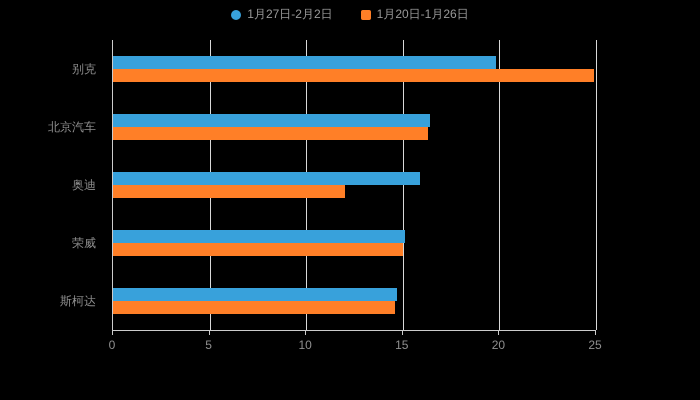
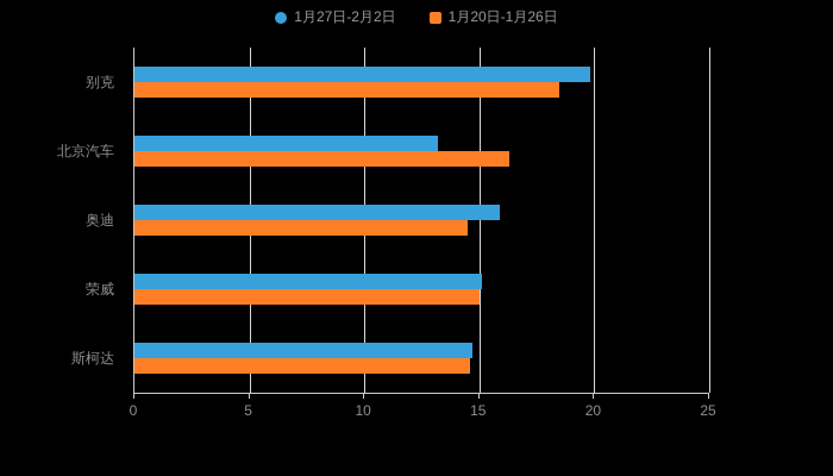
1月20日-1月26日/别克: 24.9 -> 18.5
1月27日-2月2日/北京汽车: 16.4 -> 13.2
1月20日-1月26日/奥迪: 12.0 -> 14.5
